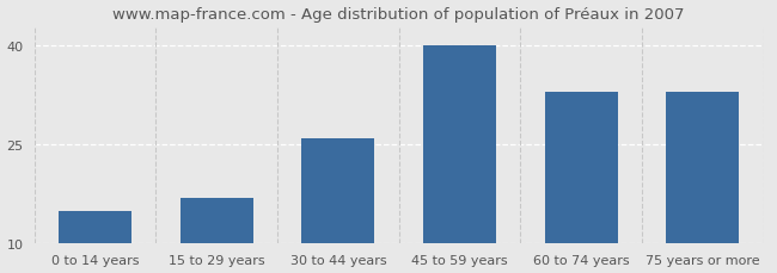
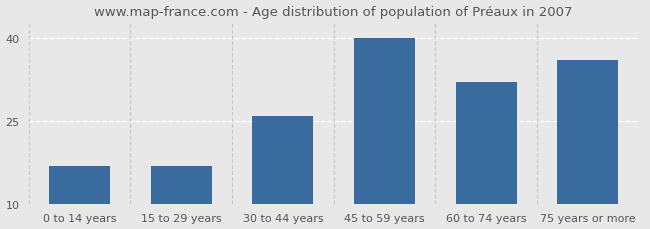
0 to 14 years: 15 -> 17
60 to 74 years: 33 -> 32
75 years or more: 33 -> 36
